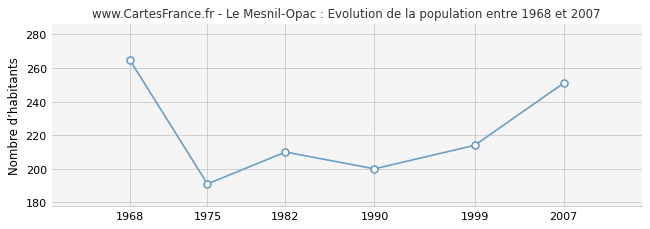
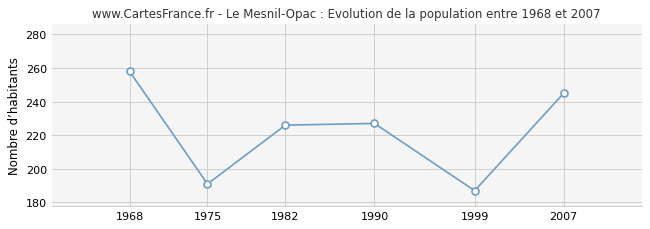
1968: 265 -> 258
1982: 210 -> 226
1990: 200 -> 227
1999: 214 -> 187
2007: 251 -> 245
